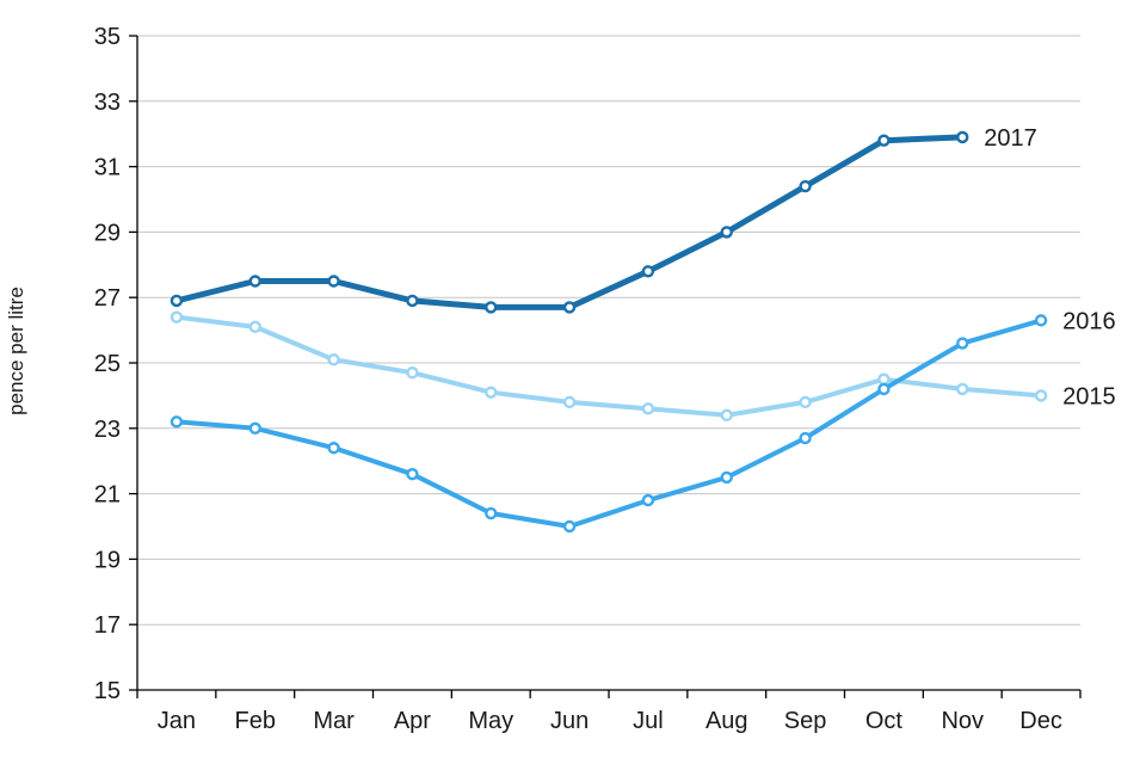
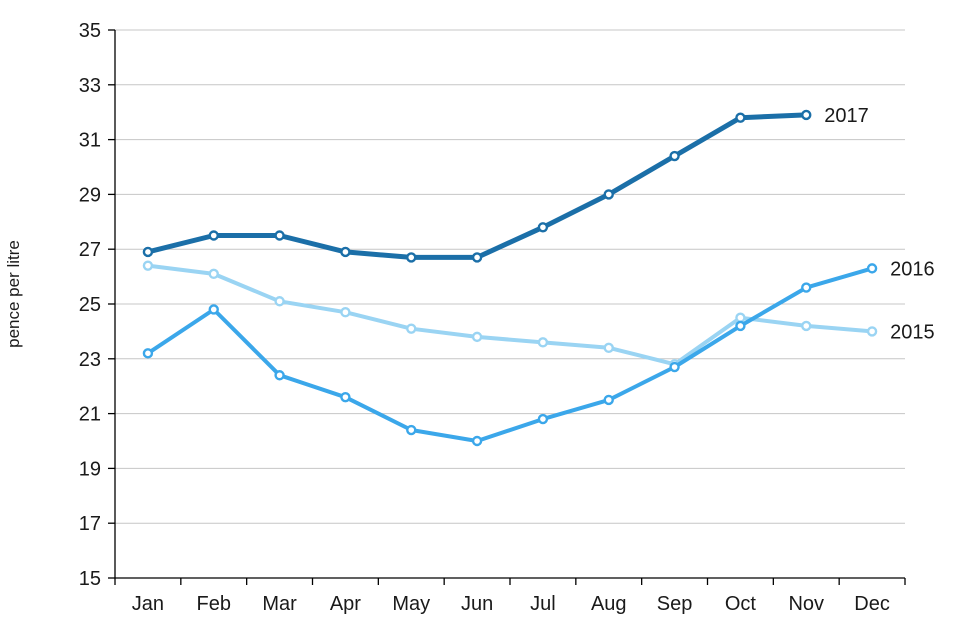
2016/Feb: 23.0 -> 24.8
2015/Sep: 23.8 -> 22.8
